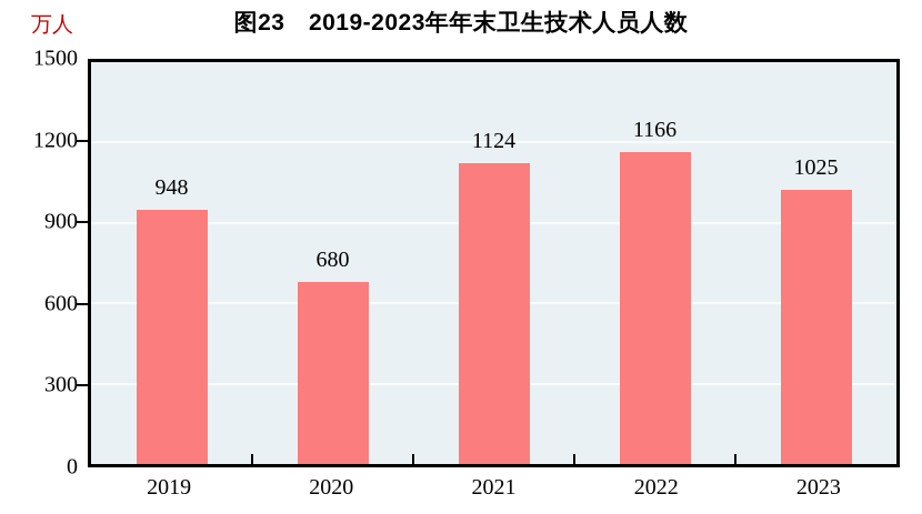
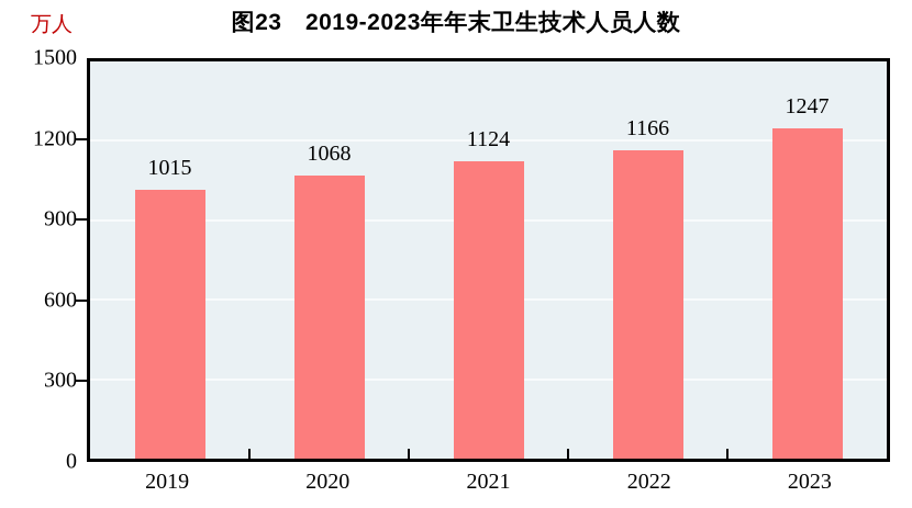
2019: 948 -> 1015
2020: 680 -> 1068
2023: 1025 -> 1247
